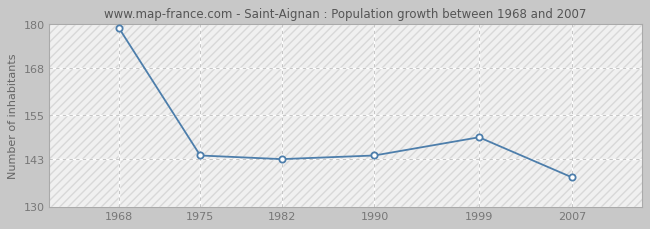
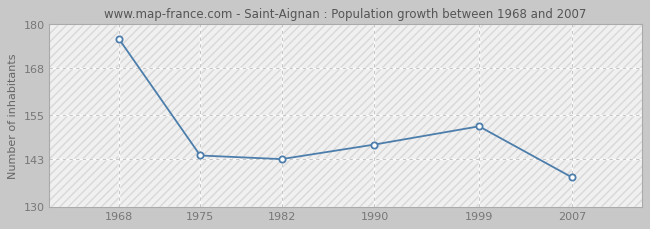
1968: 179 -> 176
1990: 144 -> 147
1999: 149 -> 152
